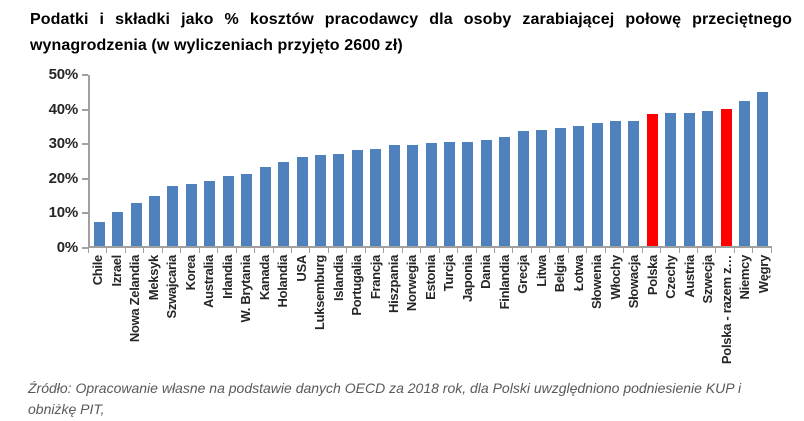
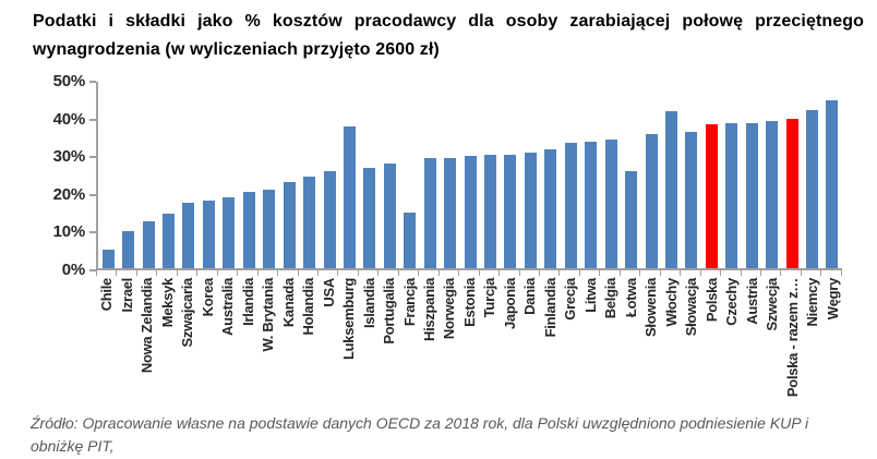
Chile: 7% -> 5%
Luksemburg: 26% -> 38%
Francja: 28% -> 15%
Łotwa: 35% -> 26%
Włochy: 36% -> 42%
